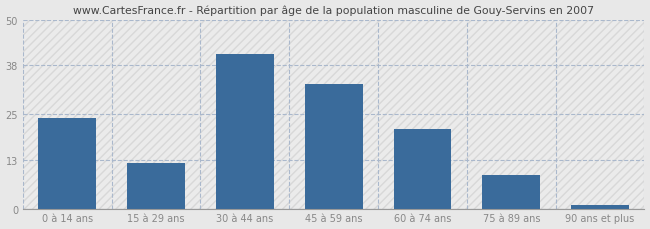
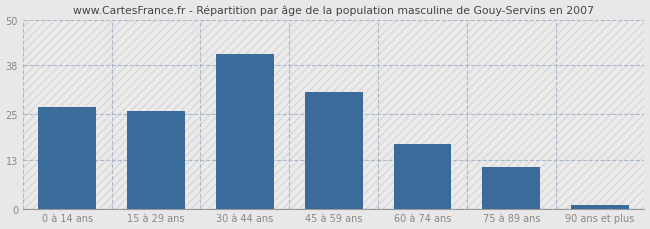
0 à 14 ans: 24 -> 27
15 à 29 ans: 12 -> 26
45 à 59 ans: 33 -> 31
60 à 74 ans: 21 -> 17
75 à 89 ans: 9 -> 11
